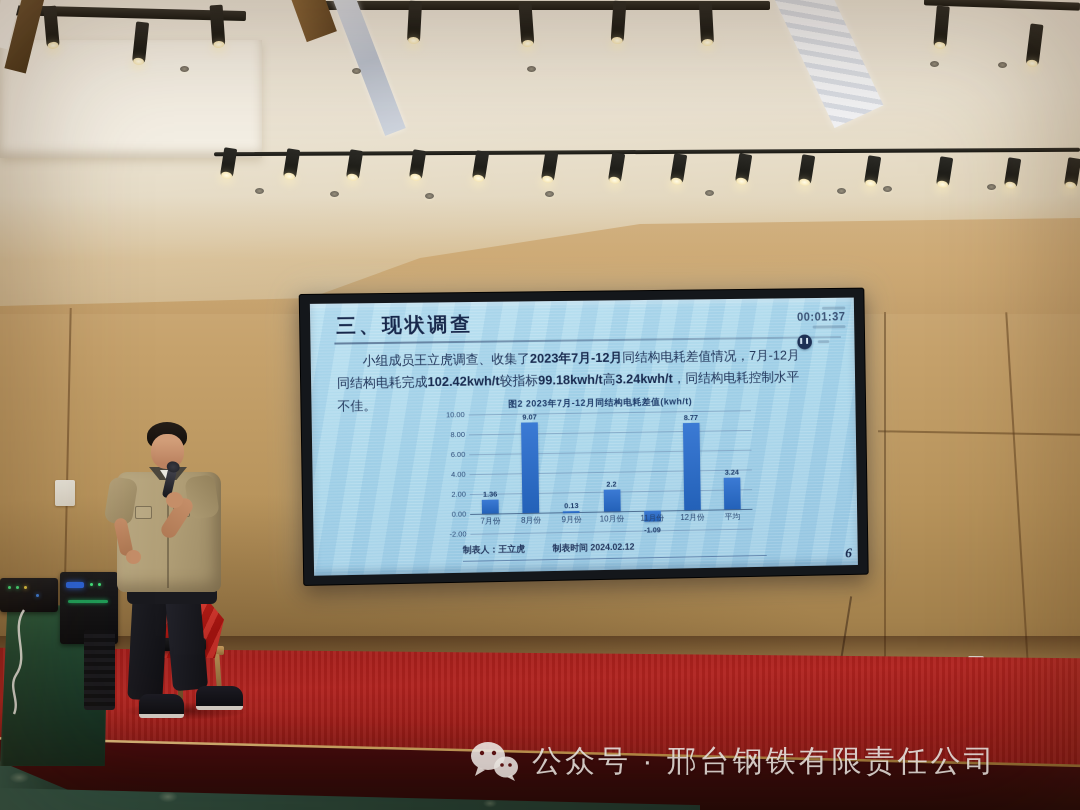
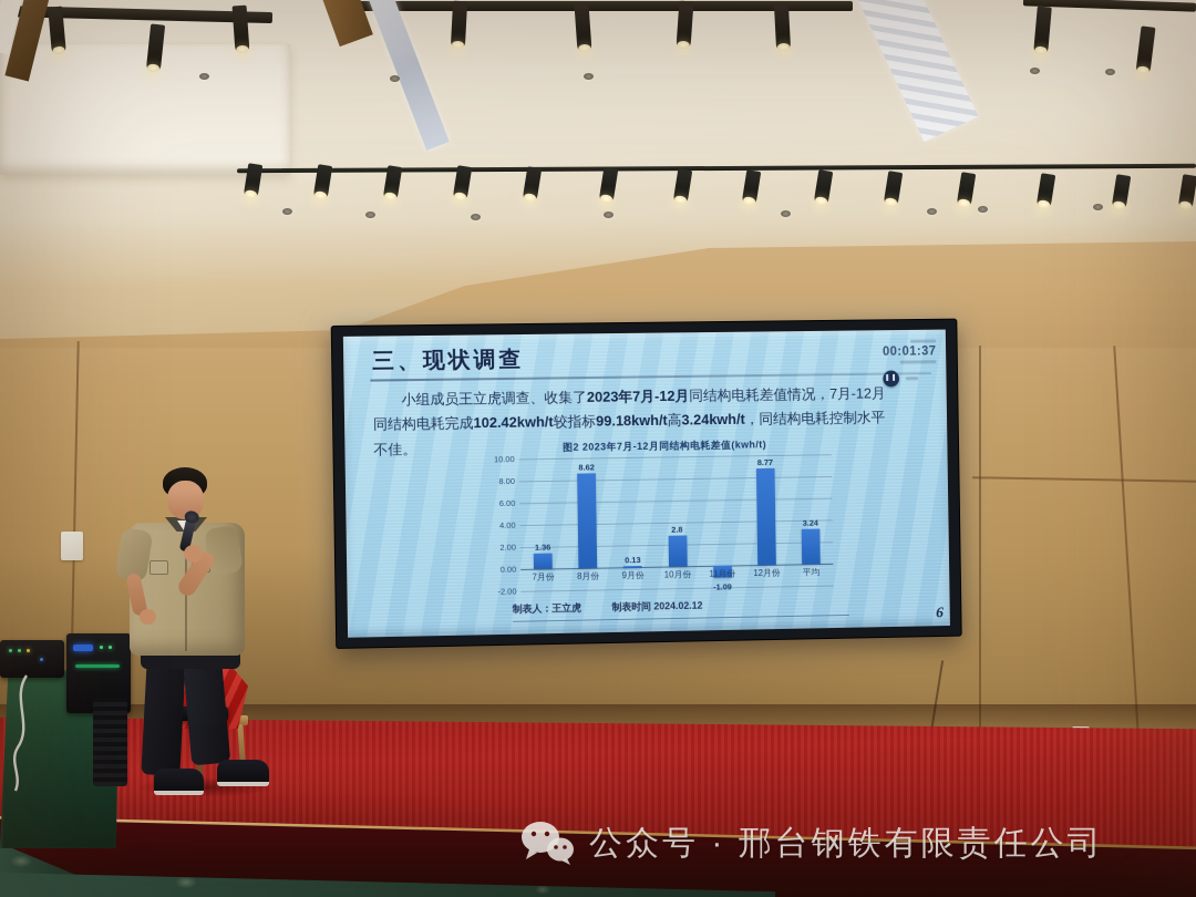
8月份: 9.07 -> 8.62
10月份: 2.2 -> 2.8
